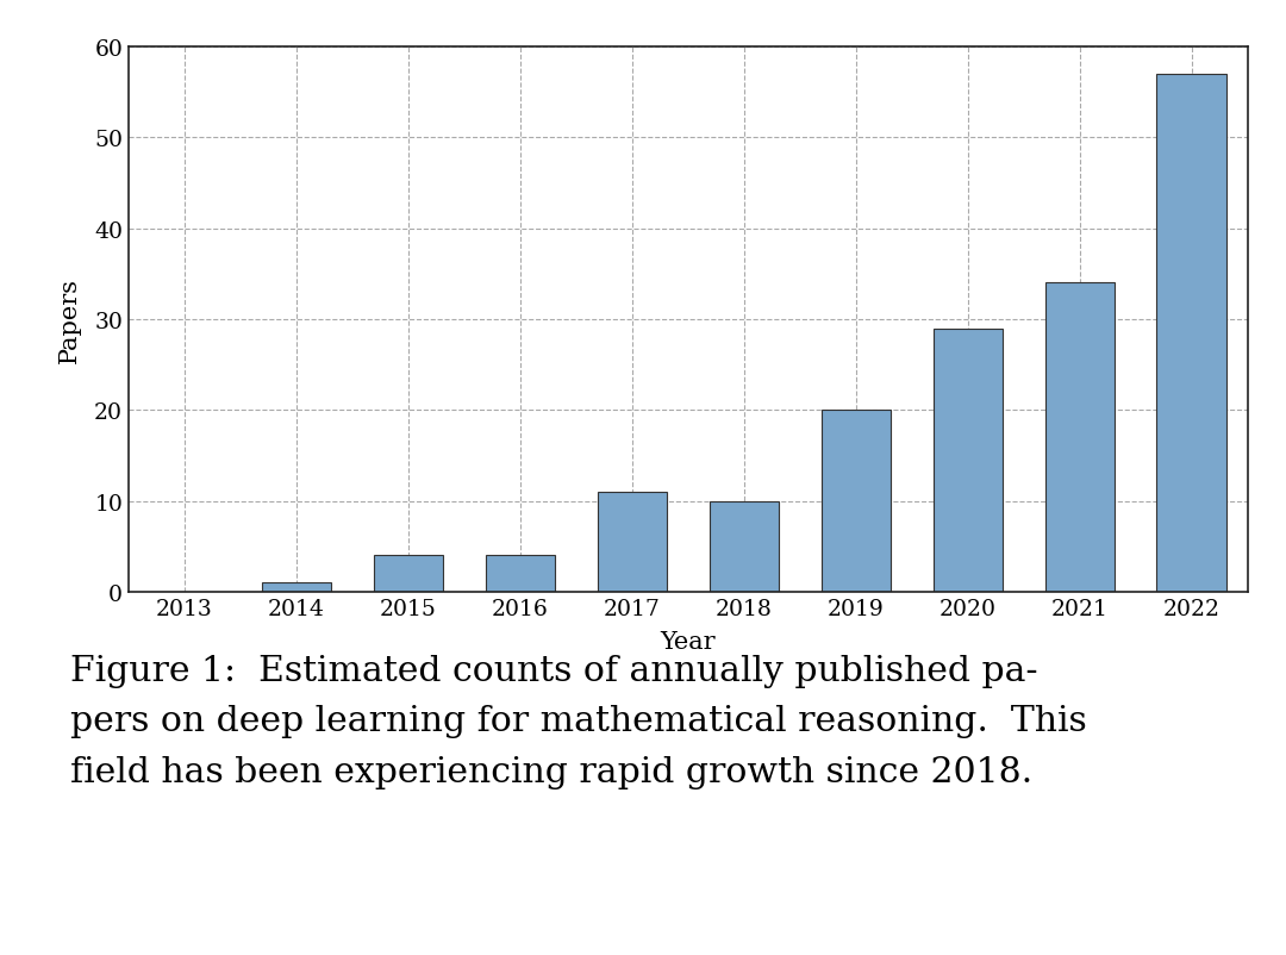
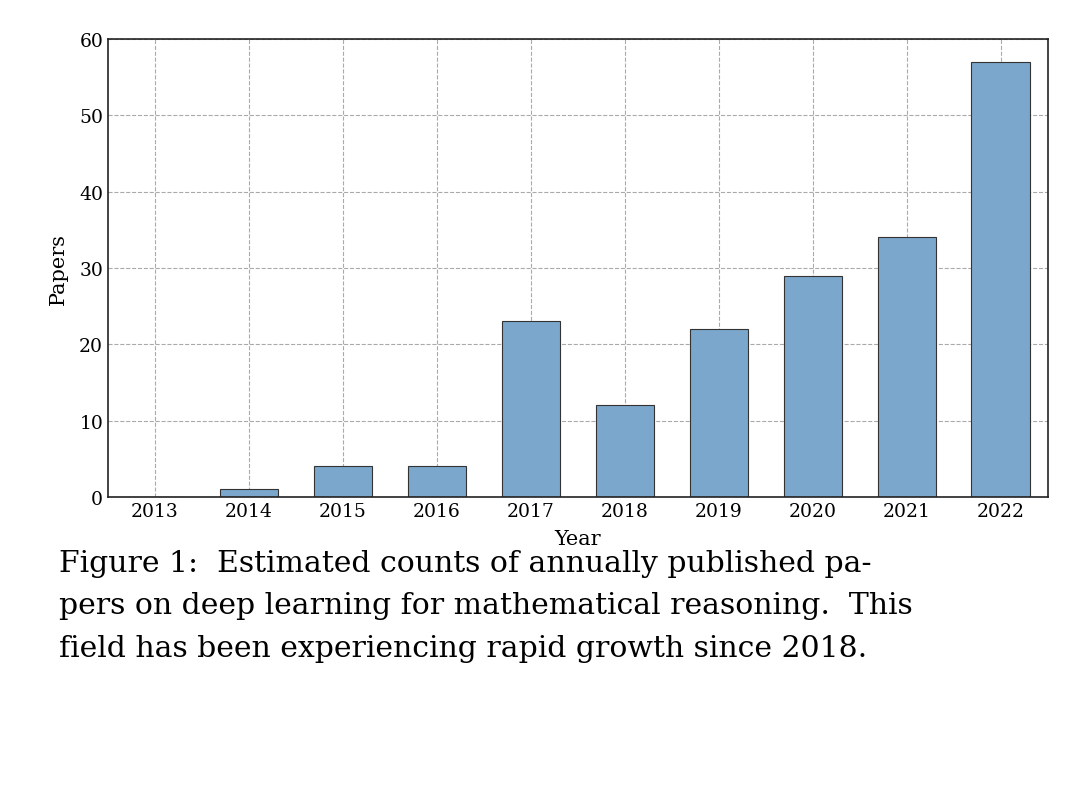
2017: 11 -> 23
2018: 10 -> 12
2019: 20 -> 22
